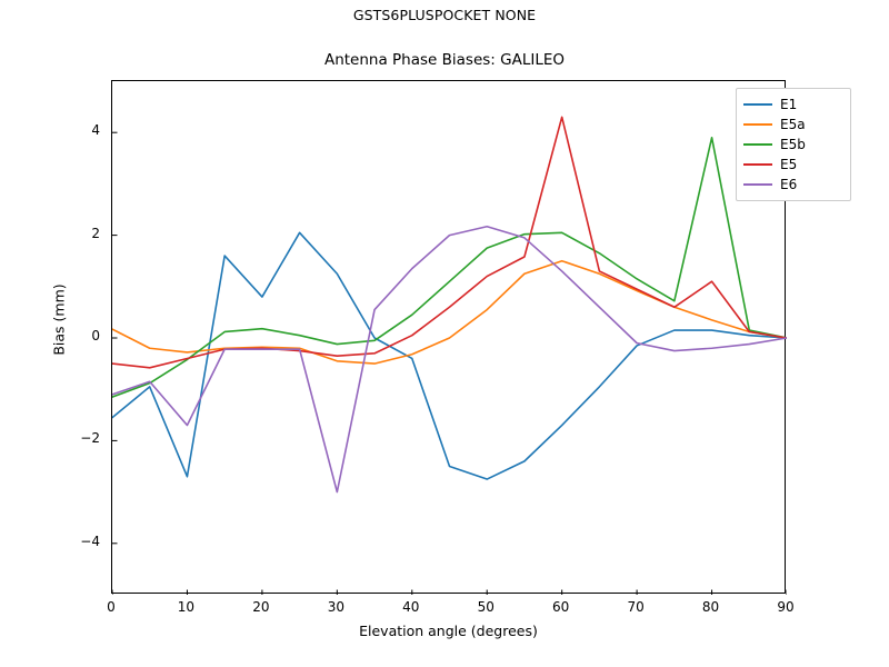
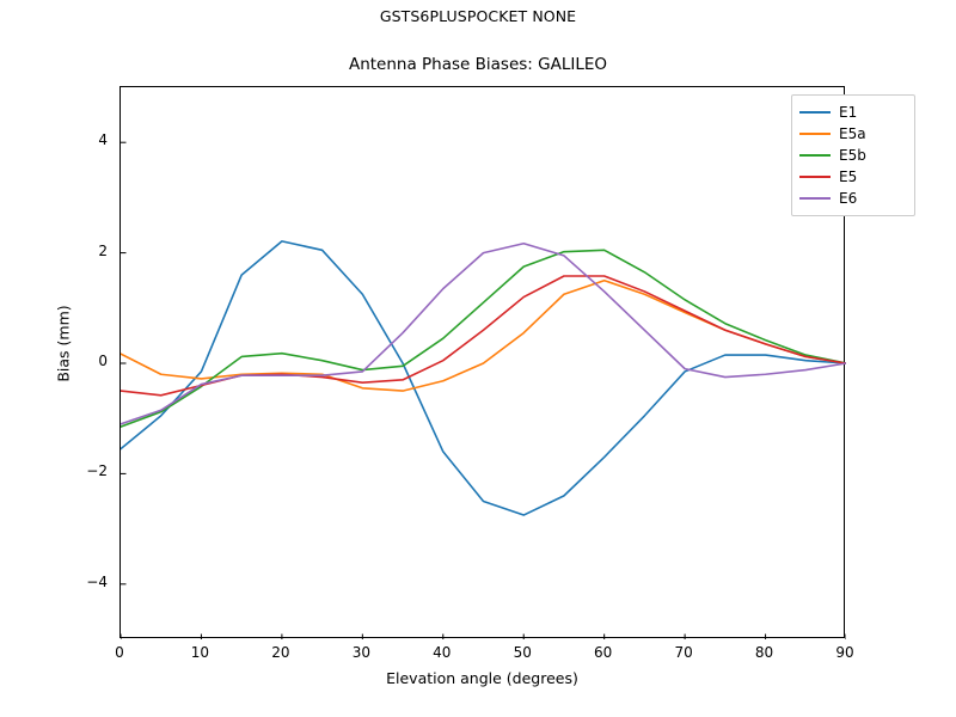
E1/10: -2.7 -> -0.1
E6/10: -1.7 -> -0.4
E1/20: 0.8 -> 2.2
E6/30: -3.0 -> -0.1
E1/40: -0.4 -> -1.6
E5/60: 4.3 -> 1.6
E5b/80: 3.9 -> 0.4
E5/80: 1.1 -> 0.3
